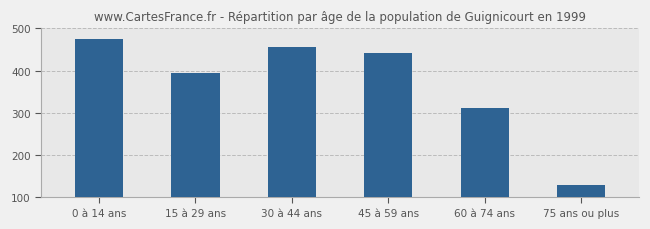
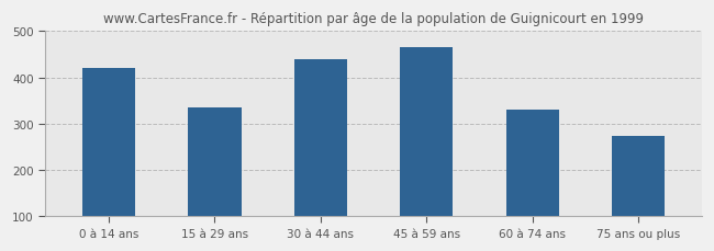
0 à 14 ans: 476 -> 420
15 à 29 ans: 395 -> 335
30 à 44 ans: 457 -> 440
45 à 59 ans: 443 -> 465
60 à 74 ans: 312 -> 330
75 ans ou plus: 130 -> 275
